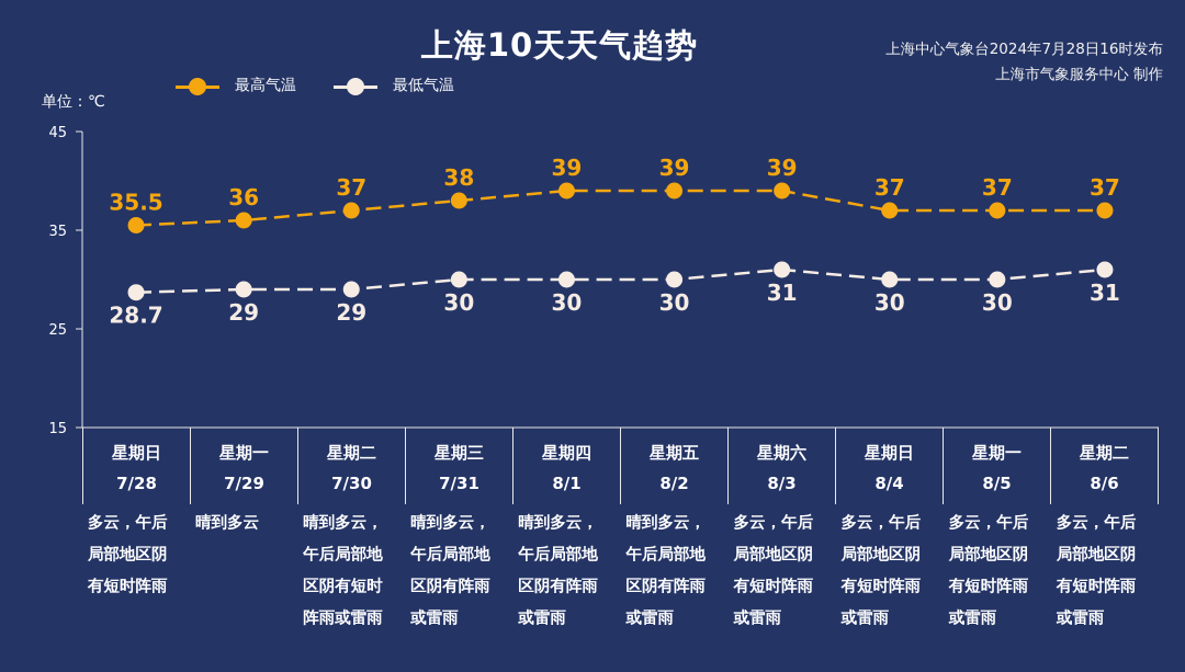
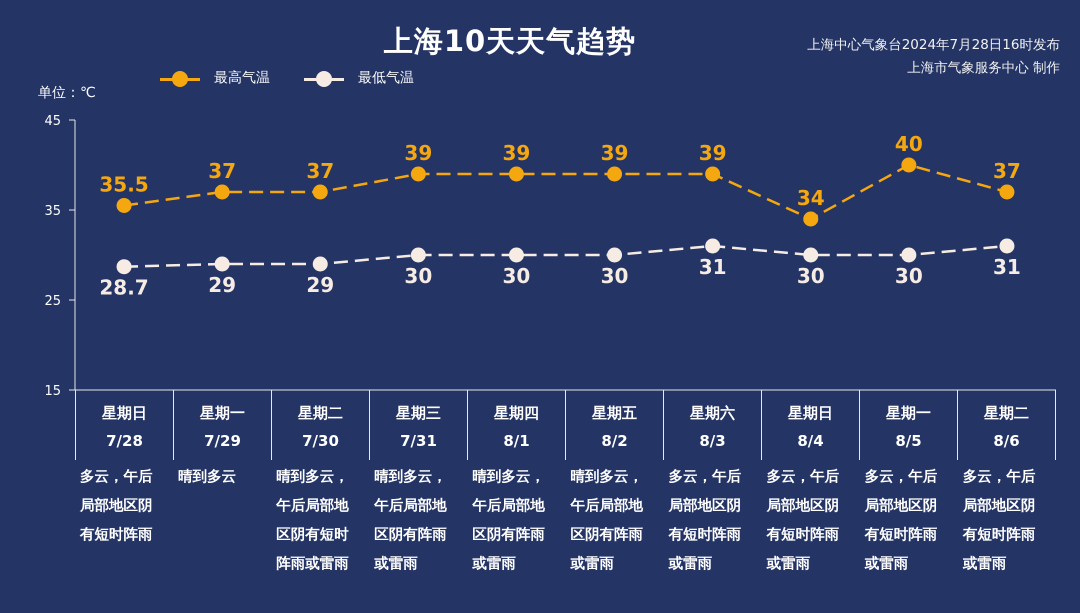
最高气温/7/29: 36 -> 37
最高气温/7/31: 38 -> 39
最高气温/8/4: 37 -> 34
最高气温/8/5: 37 -> 40
